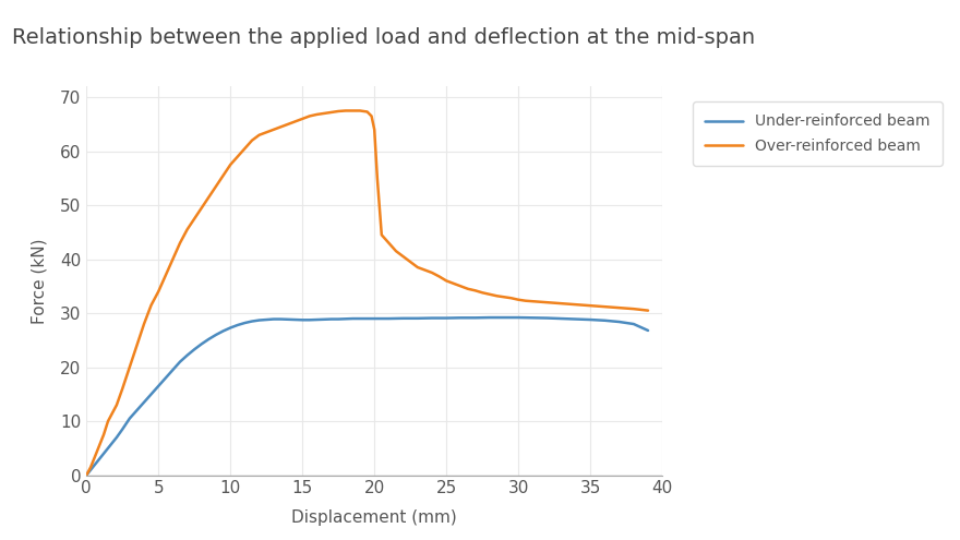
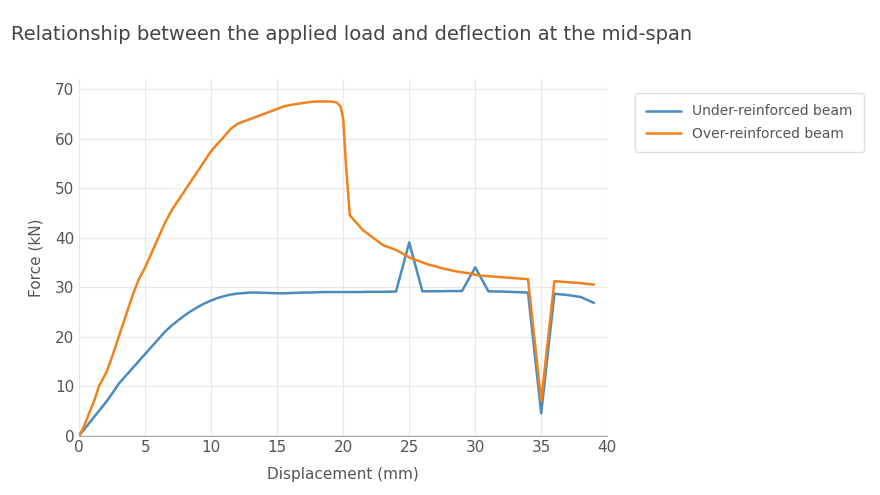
Under-reinforced beam/25: 29.1 -> 39.0
Under-reinforced beam/30: 29.2 -> 34.0
Under-reinforced beam/35: 28.8 -> 4.5
Over-reinforced beam/35: 31.4 -> 7.0
